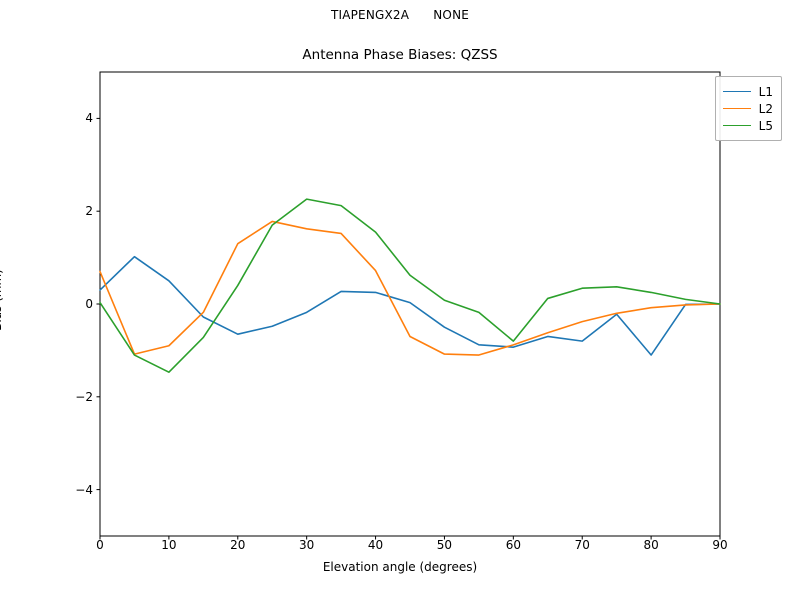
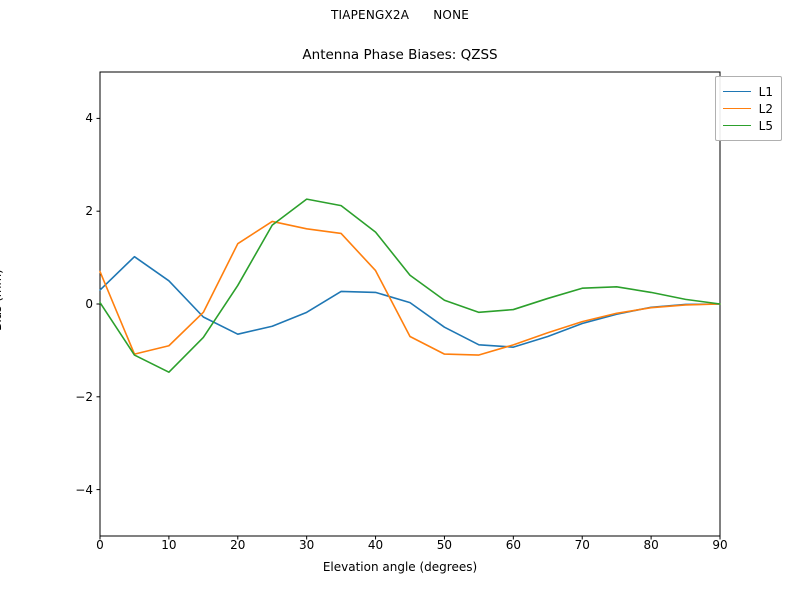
L5/60: -0.8 -> -0.1
L1/70: -0.8 -> -0.4
L1/80: -1.1 -> -0.1
